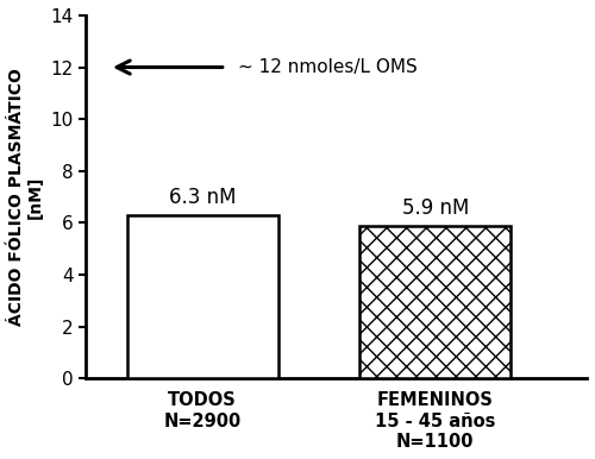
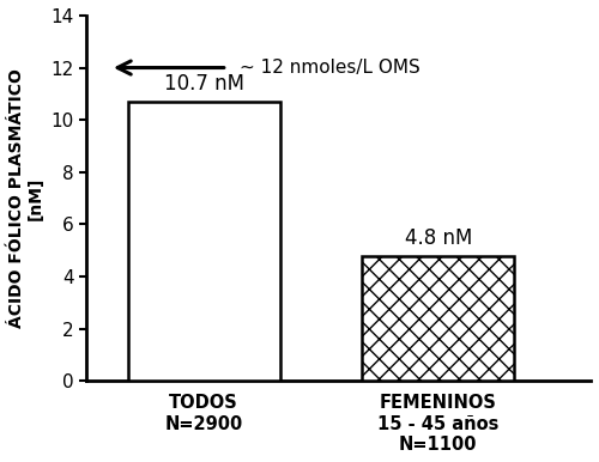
TODOS N=2900: 6.3 -> 10.7
FEMENINOS 15 - 45 años N=1100: 5.9 -> 4.8
